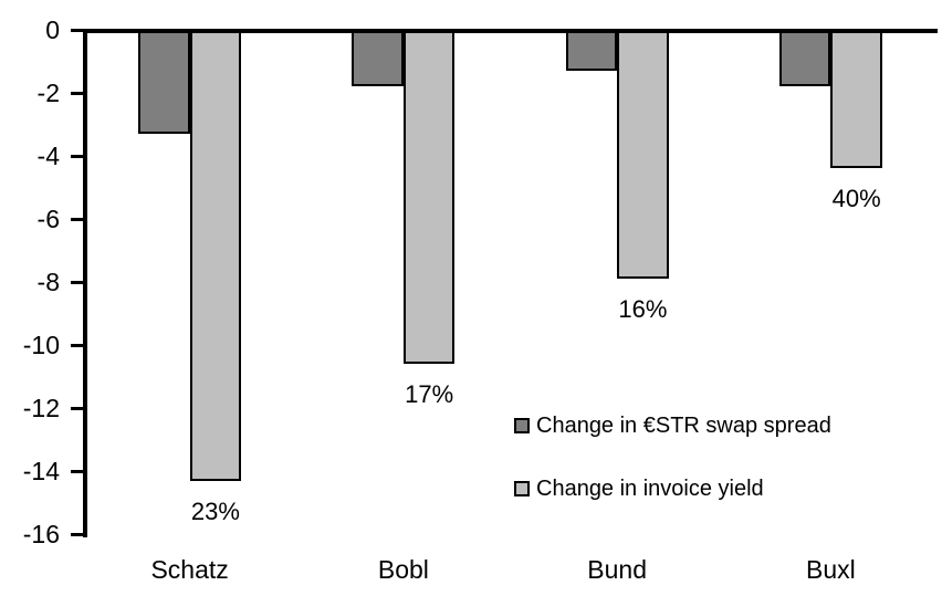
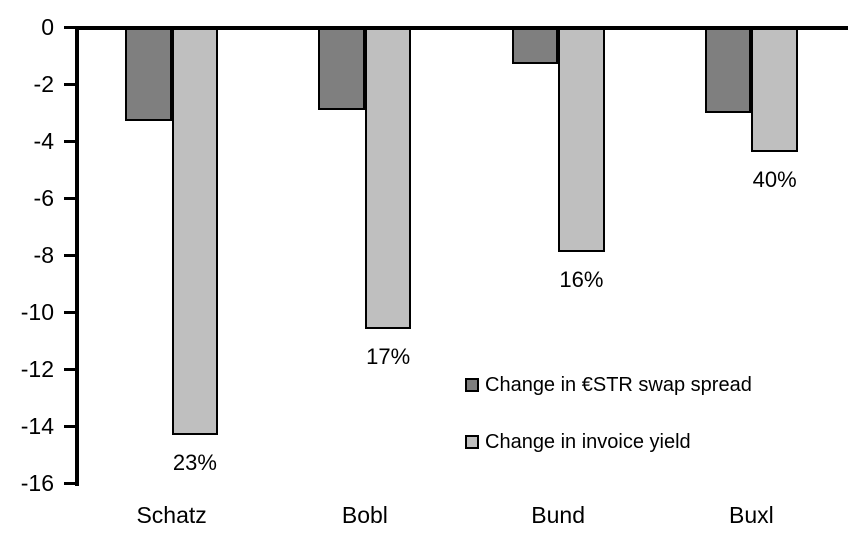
Change in €STR swap spread/Bobl: -1.8 -> -2.9
Change in €STR swap spread/Buxl: -1.8 -> -3.0
